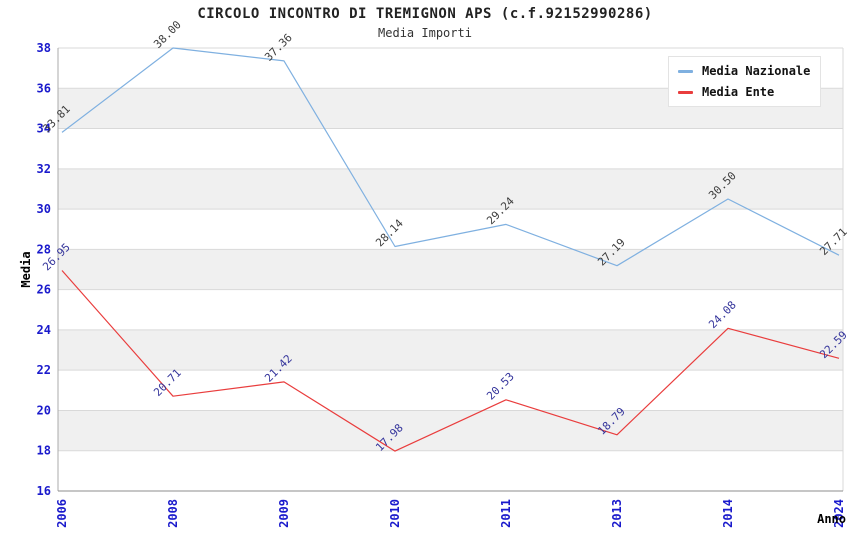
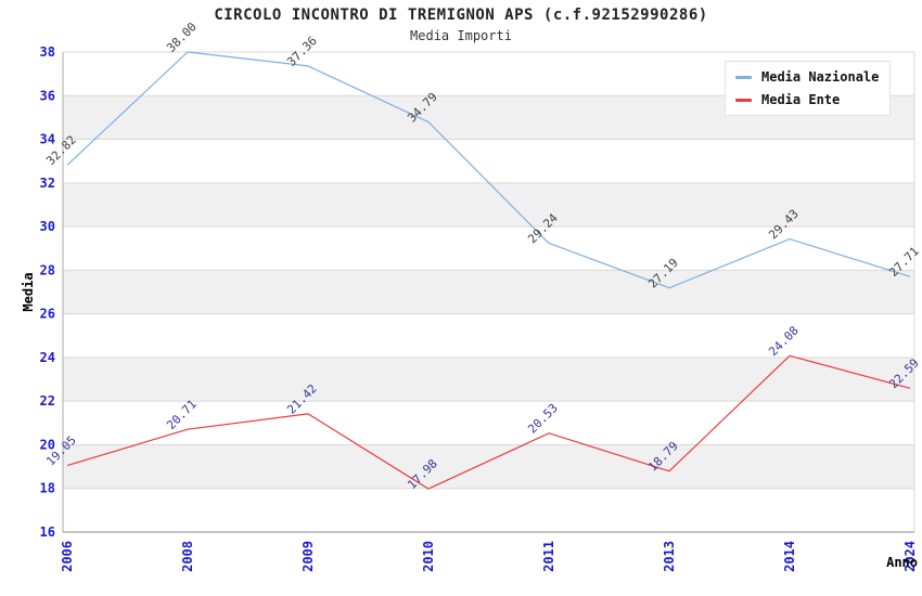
Media Nazionale/2006: 33.81 -> 32.82
Media Ente/2006: 26.95 -> 19.05
Media Nazionale/2010: 28.14 -> 34.79
Media Nazionale/2014: 30.50 -> 29.43
